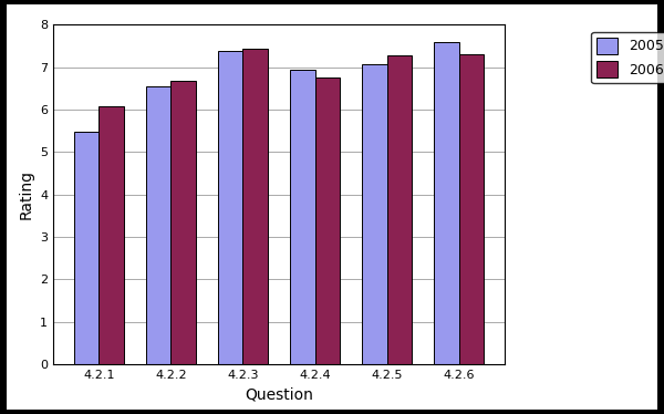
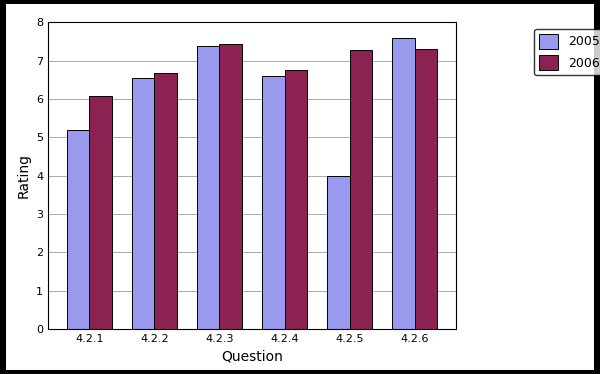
2005/4.2.1: 5.47 -> 5.20
2005/4.2.4: 6.95 -> 6.60
2005/4.2.5: 7.07 -> 4.00
